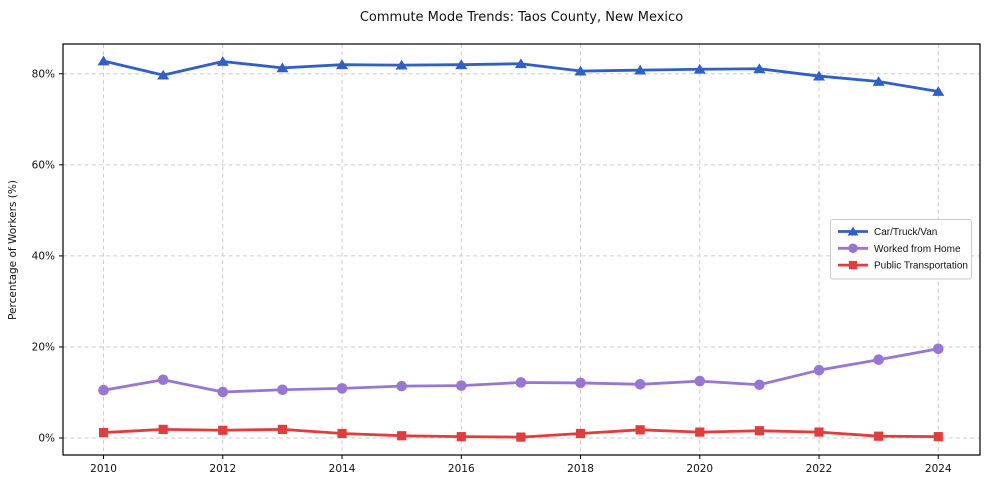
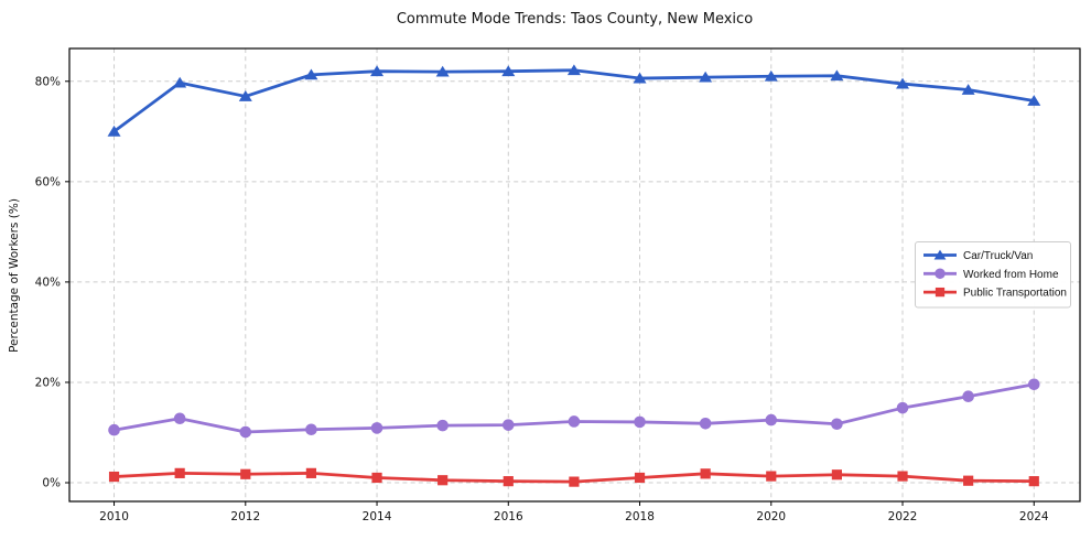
Car/Truck/Van/2010: 83% -> 70%
Car/Truck/Van/2012: 83% -> 77%
